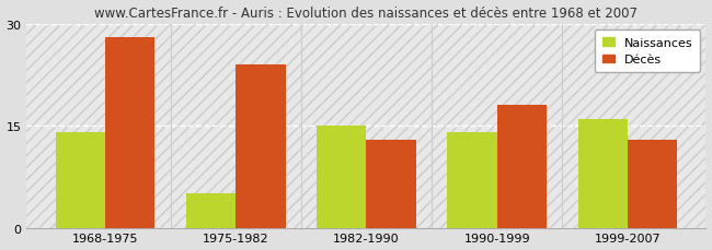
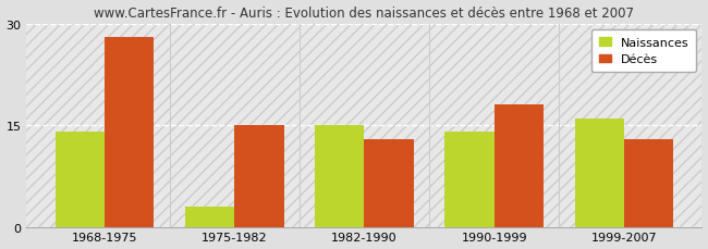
Naissances/1975-1982: 5 -> 3
Décès/1975-1982: 24 -> 15
